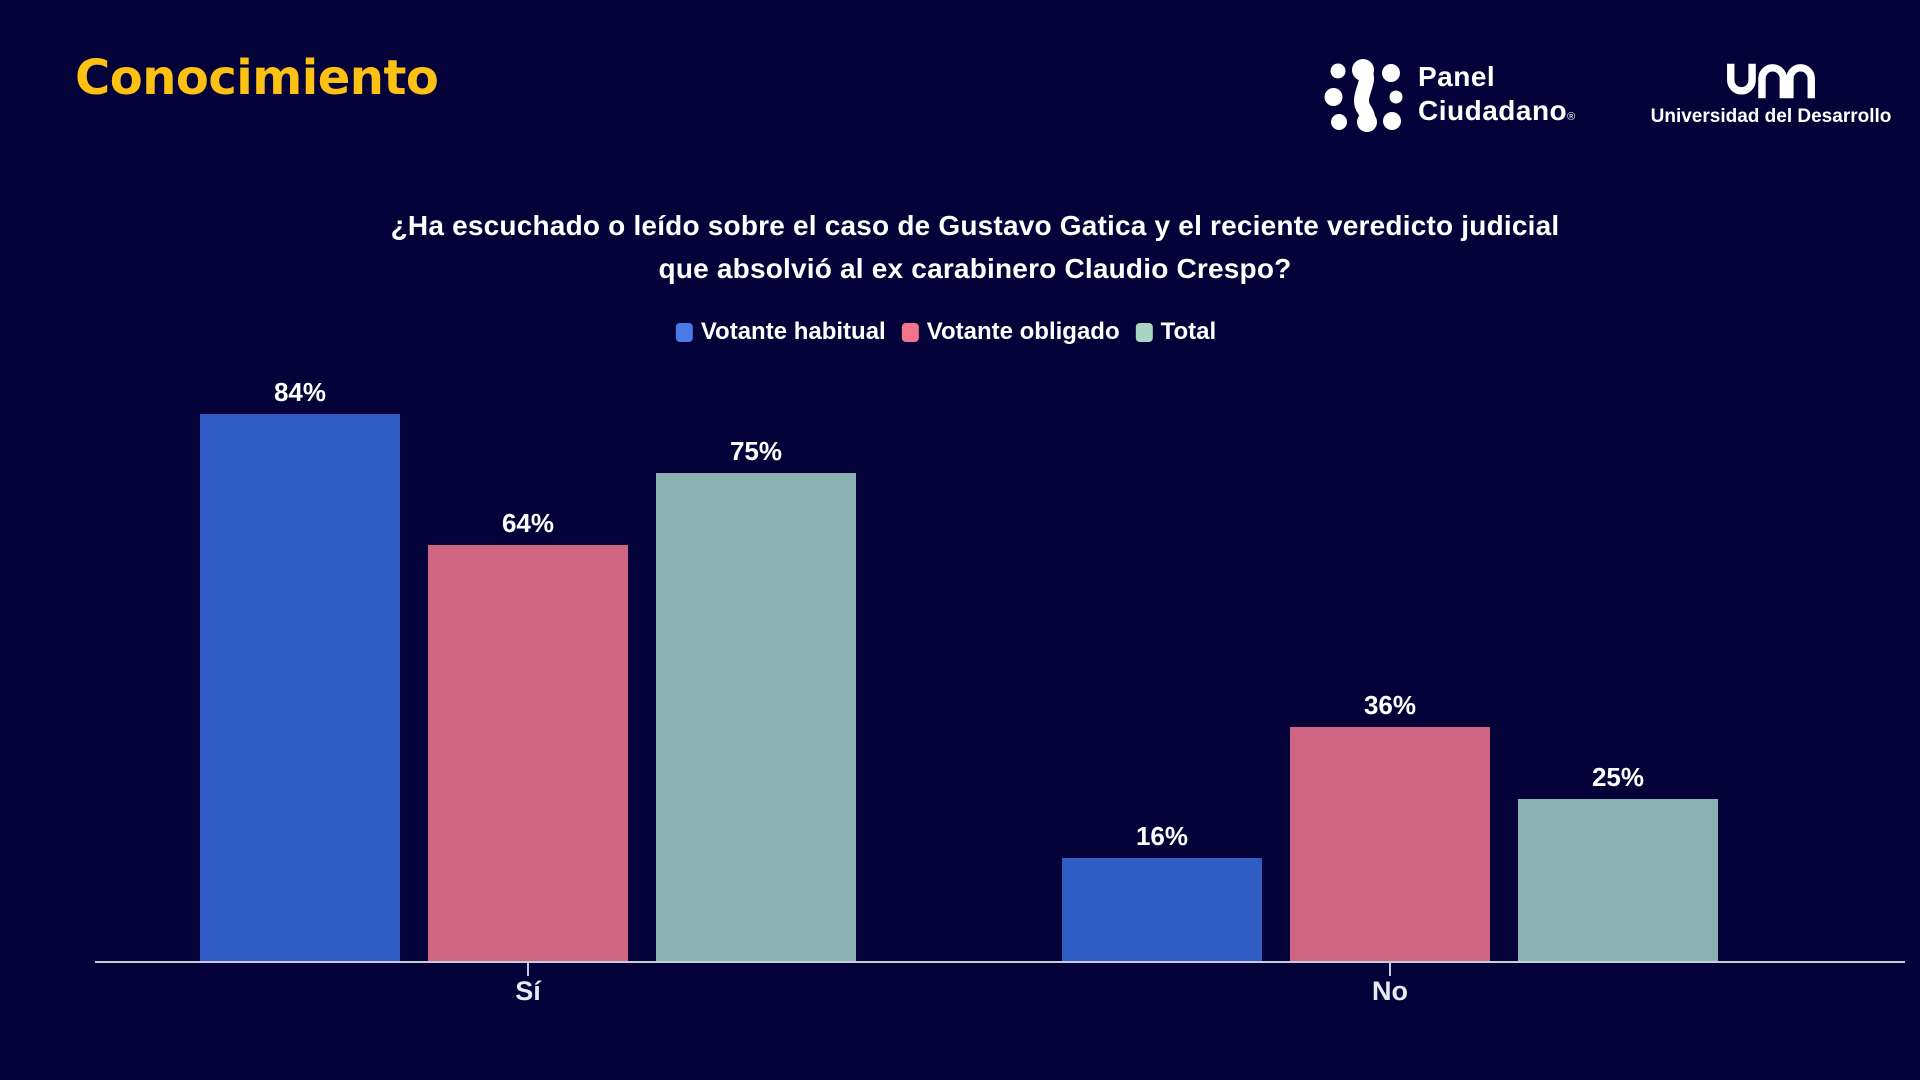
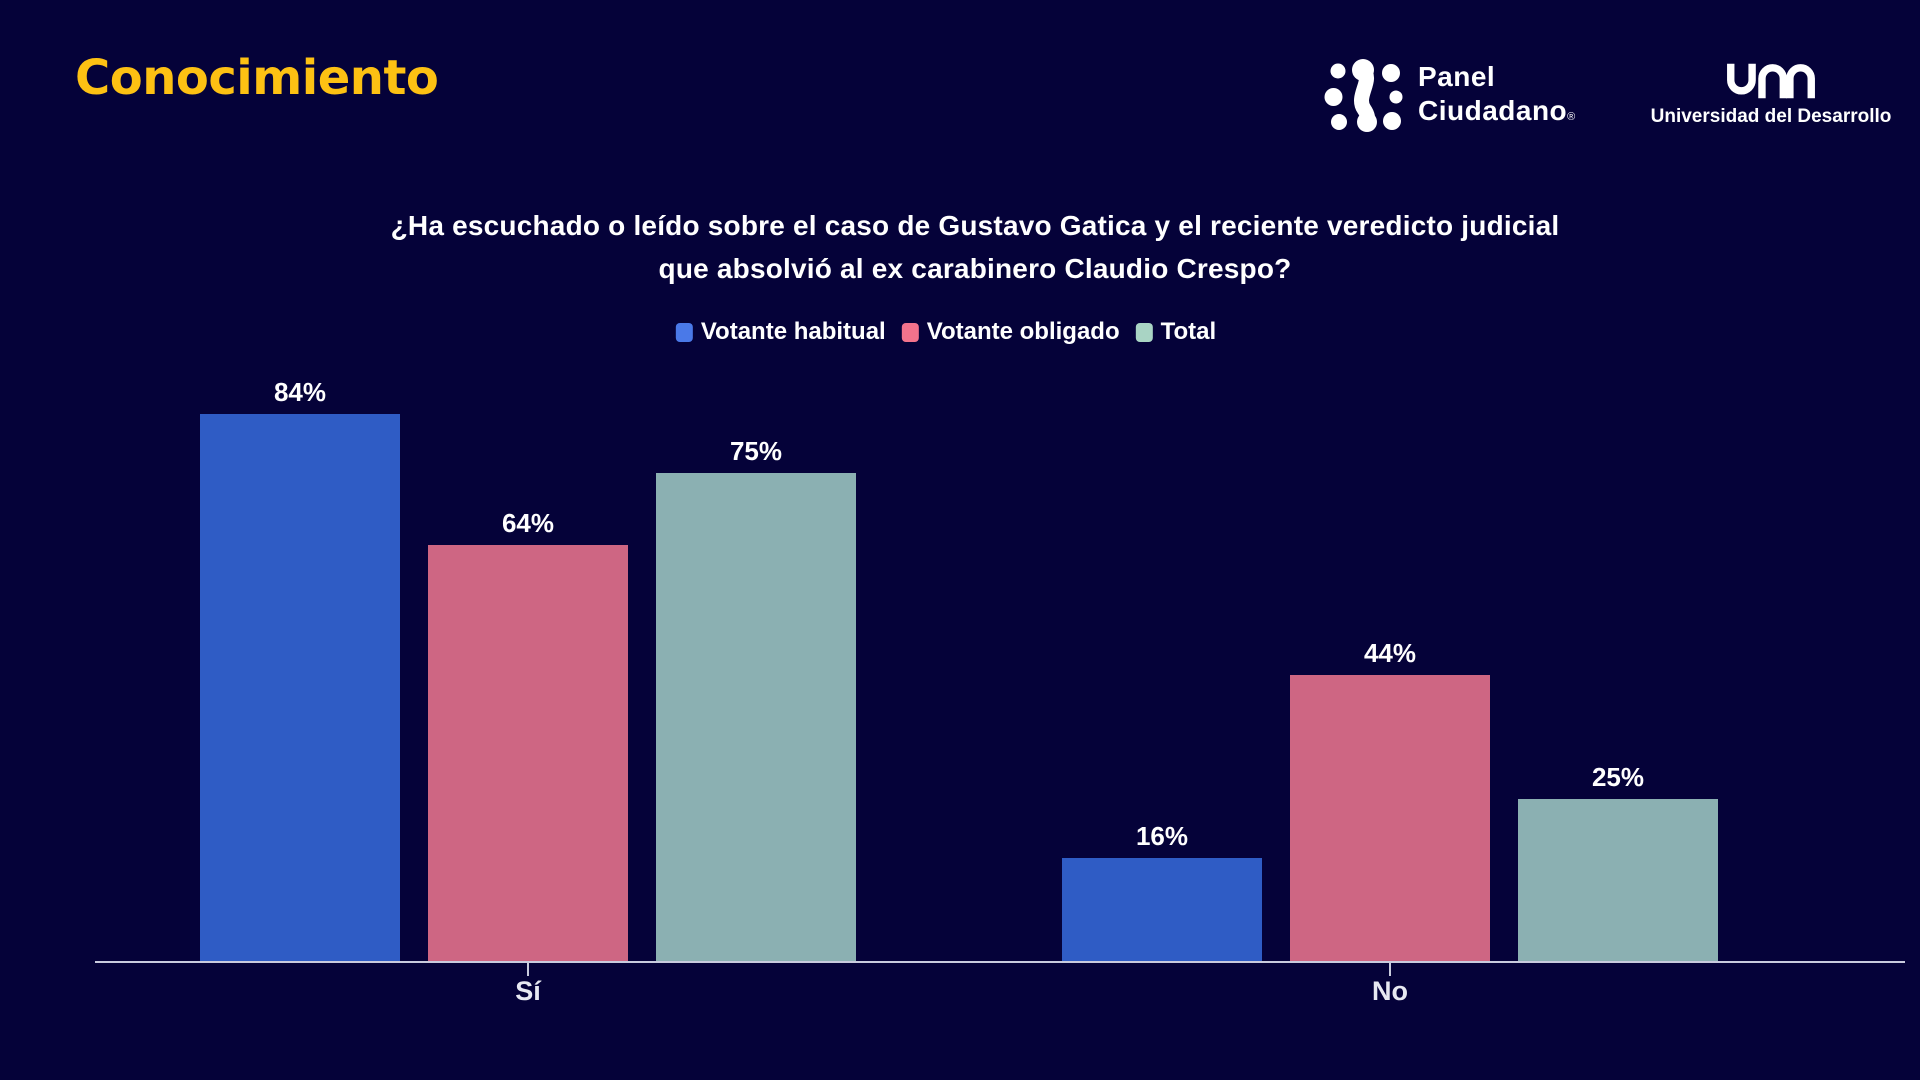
Votante obligado/No: 36% -> 44%
